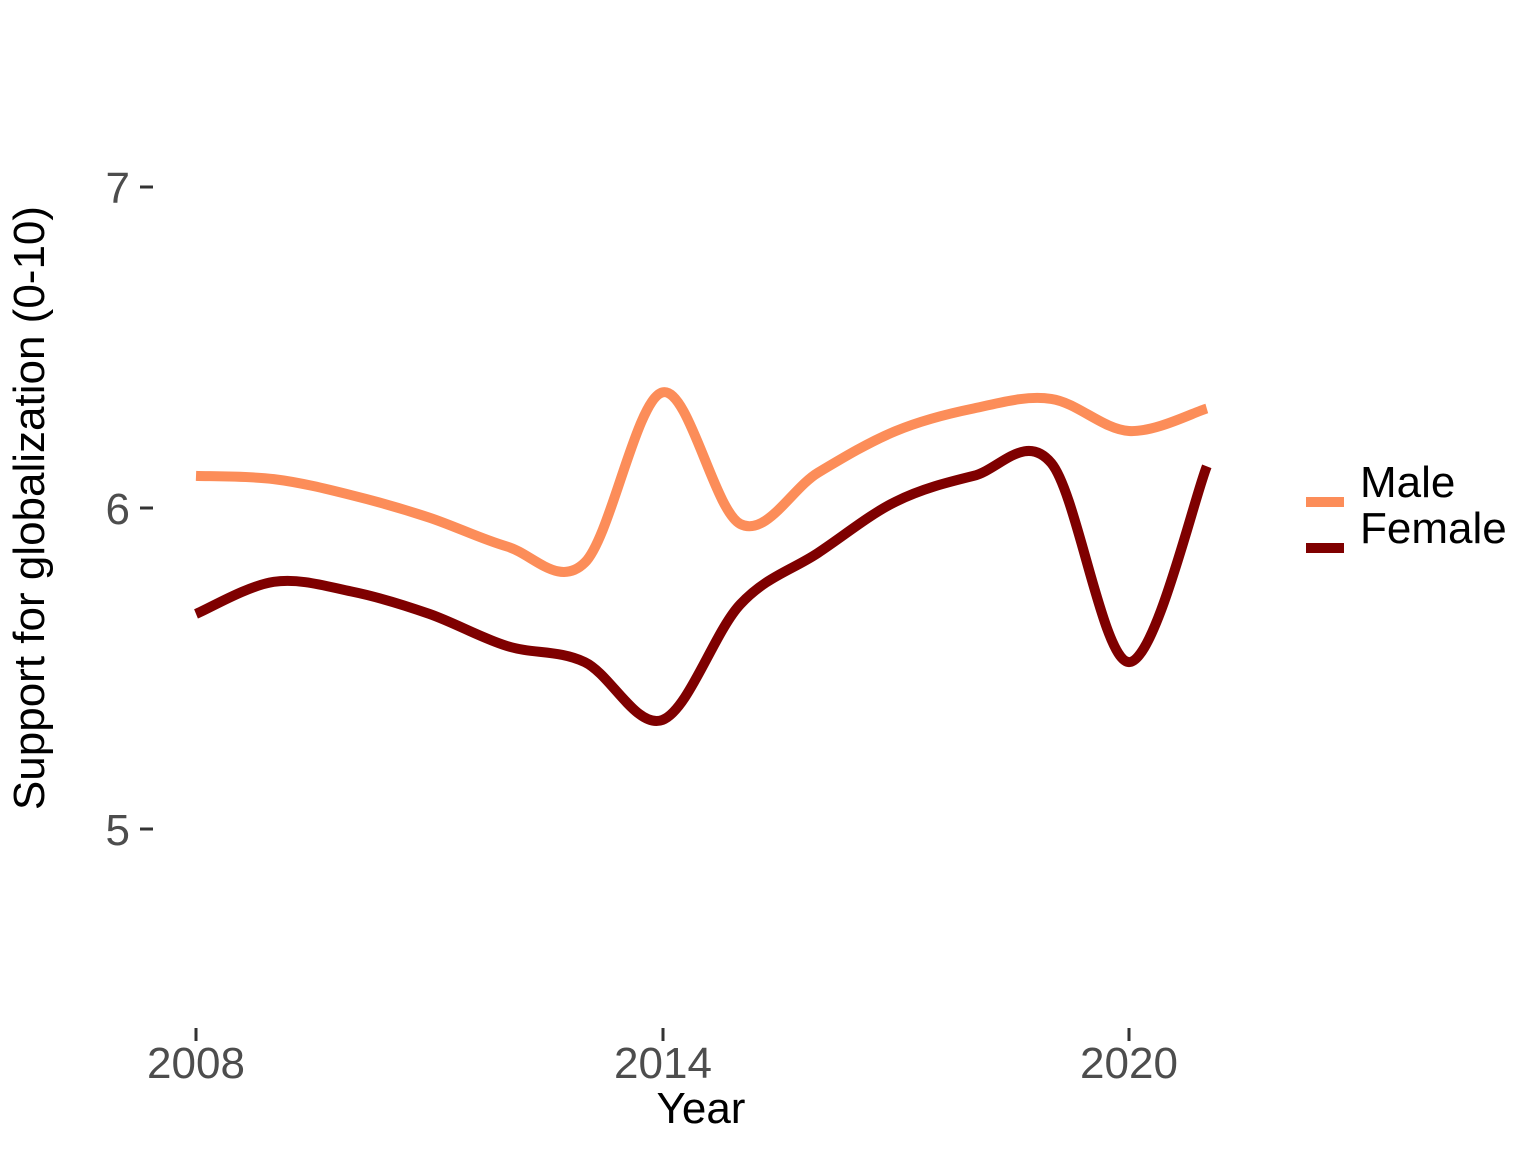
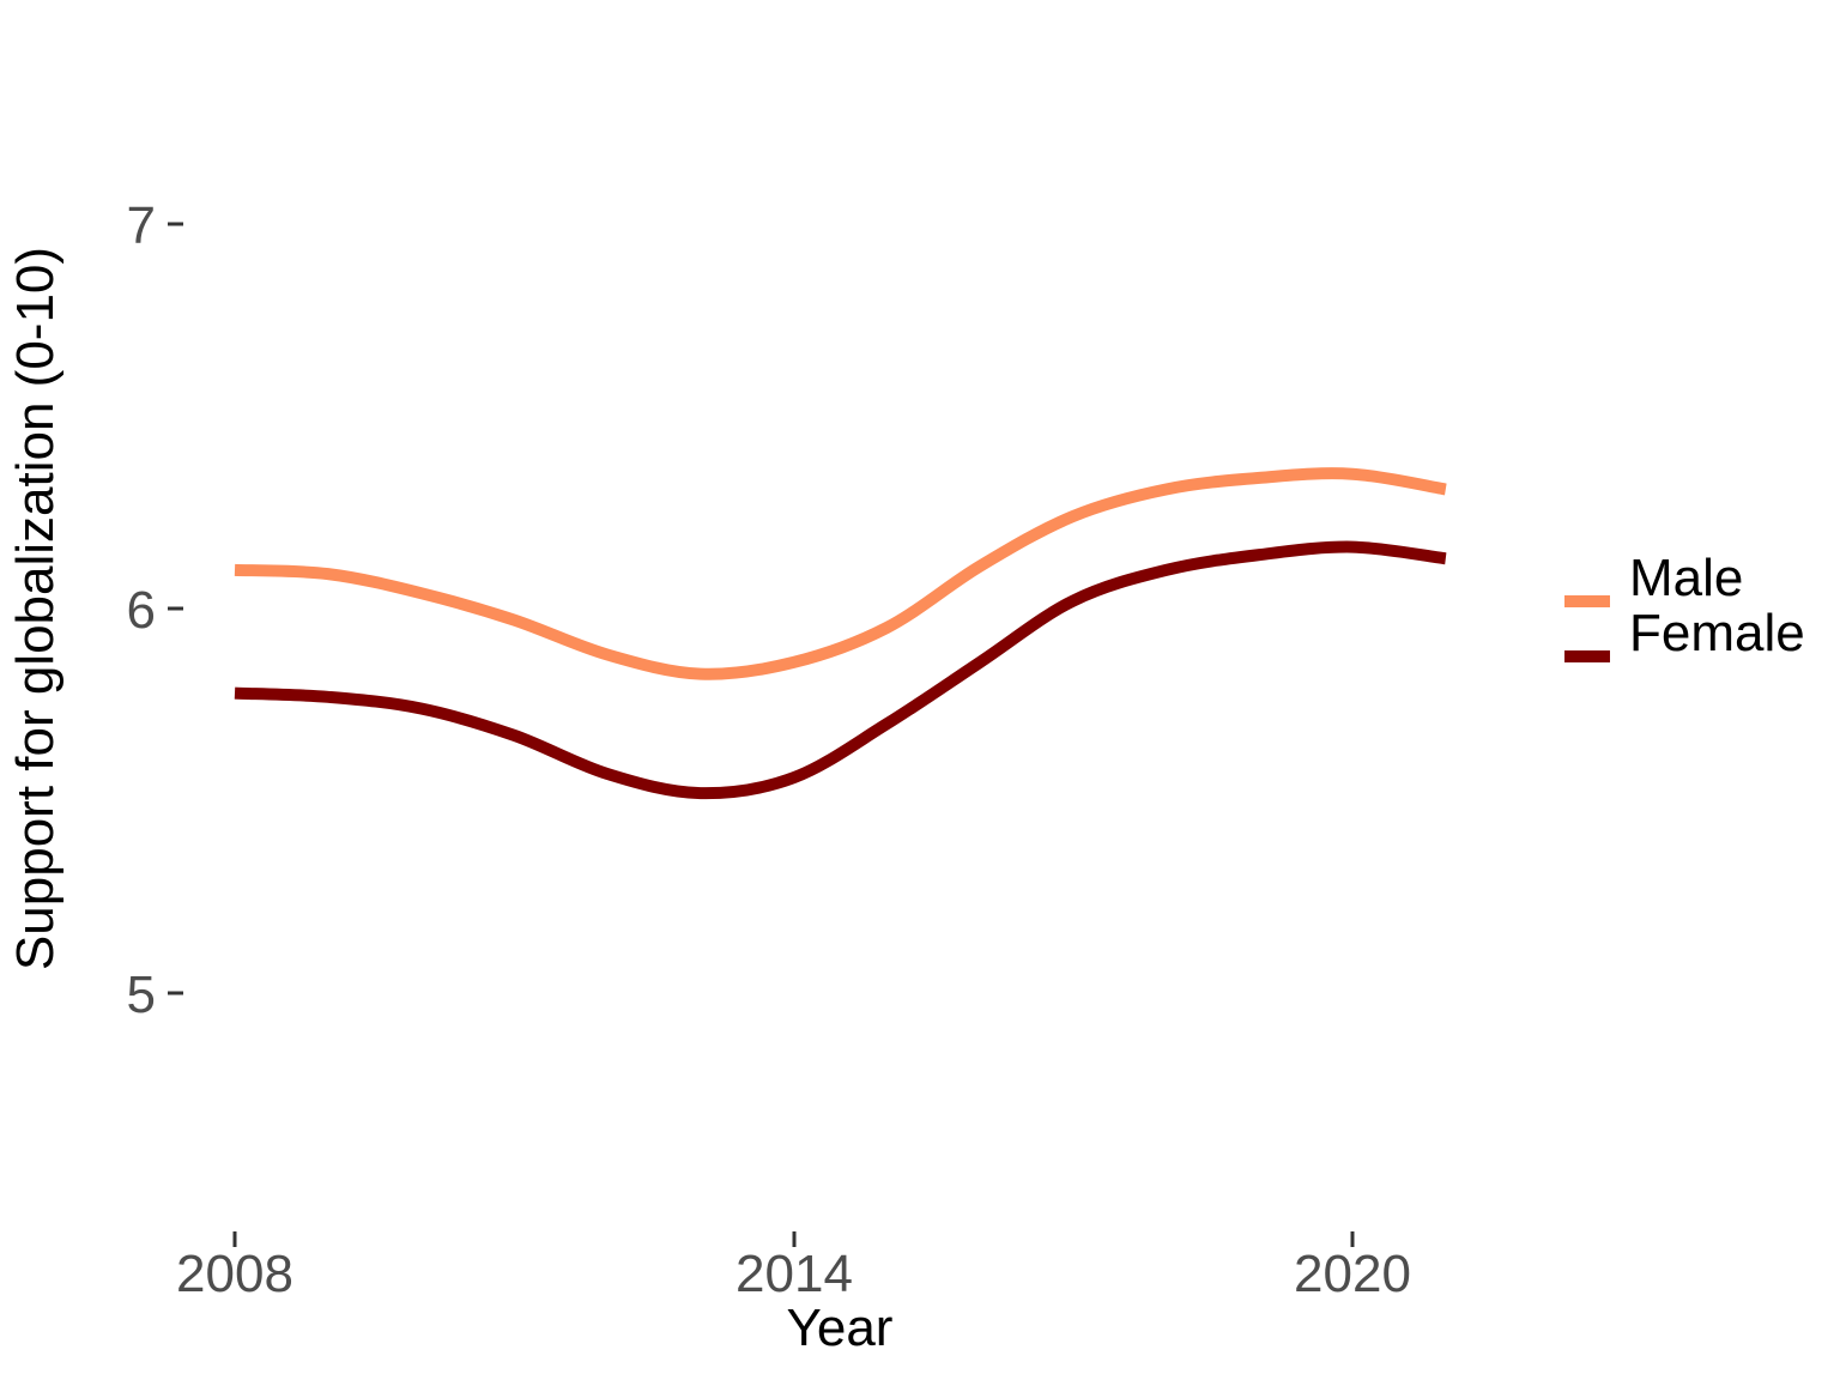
Female/2008: 5.67 -> 5.78
Male/2014: 6.36 -> 5.86
Female/2014: 5.34 -> 5.56
Male/2020: 6.24 -> 6.35
Female/2020: 5.52 -> 6.16
